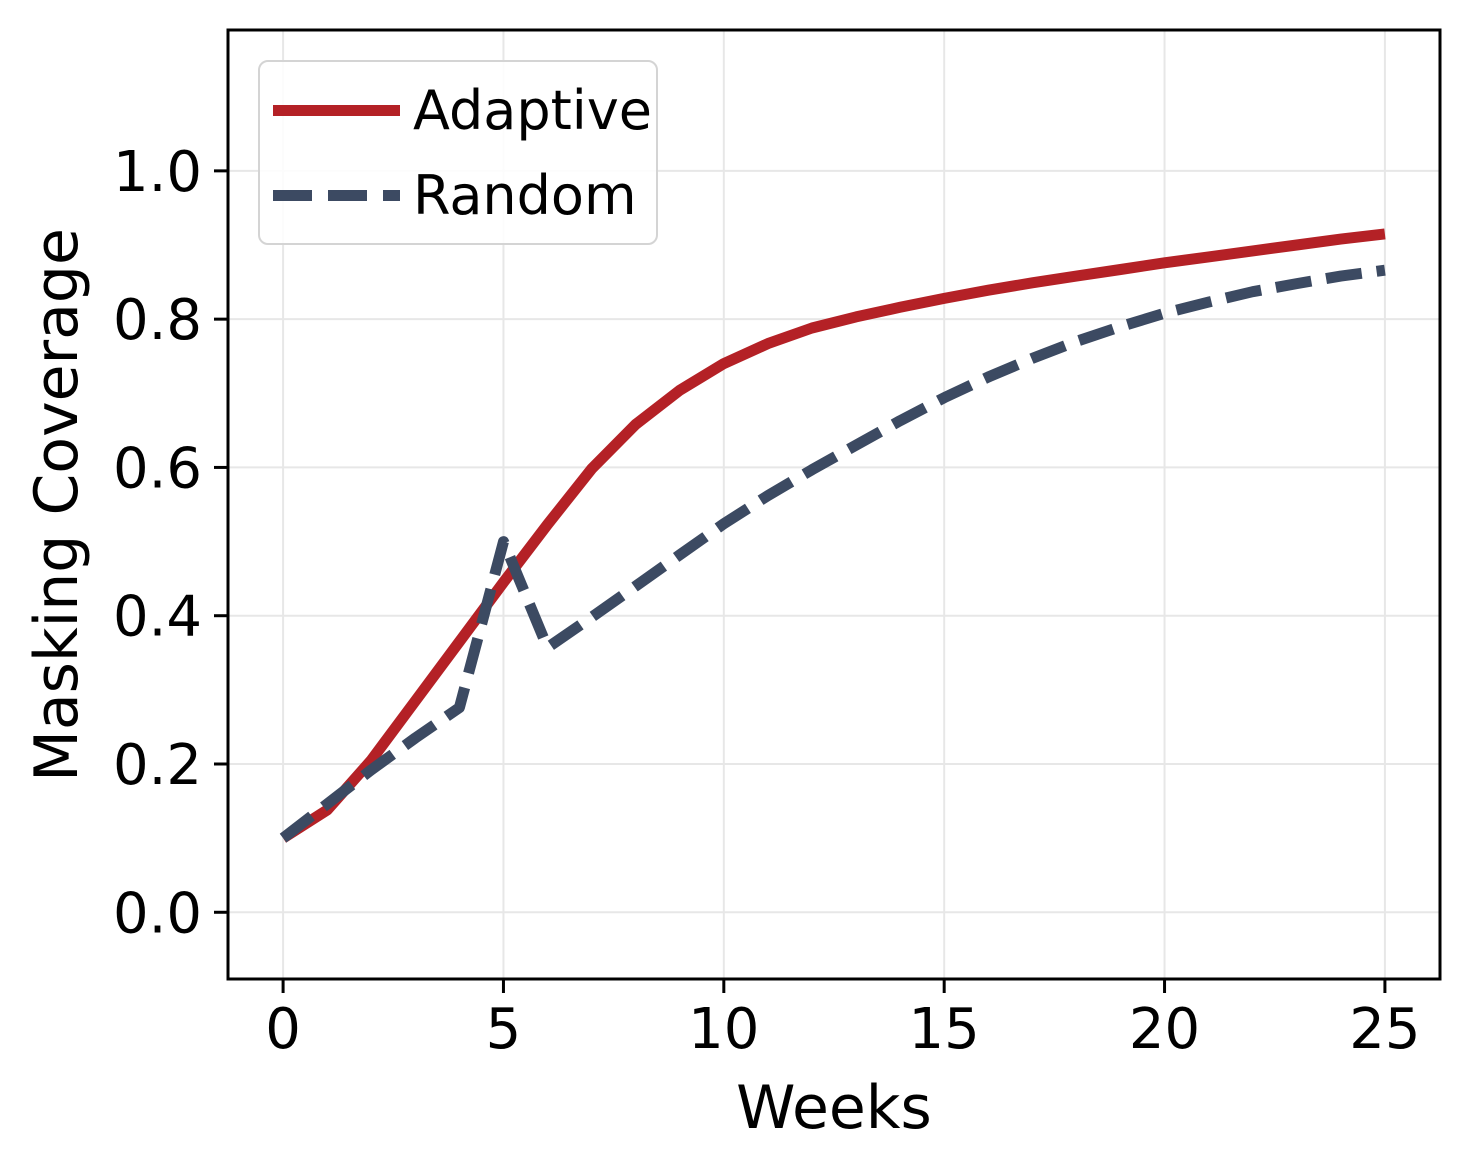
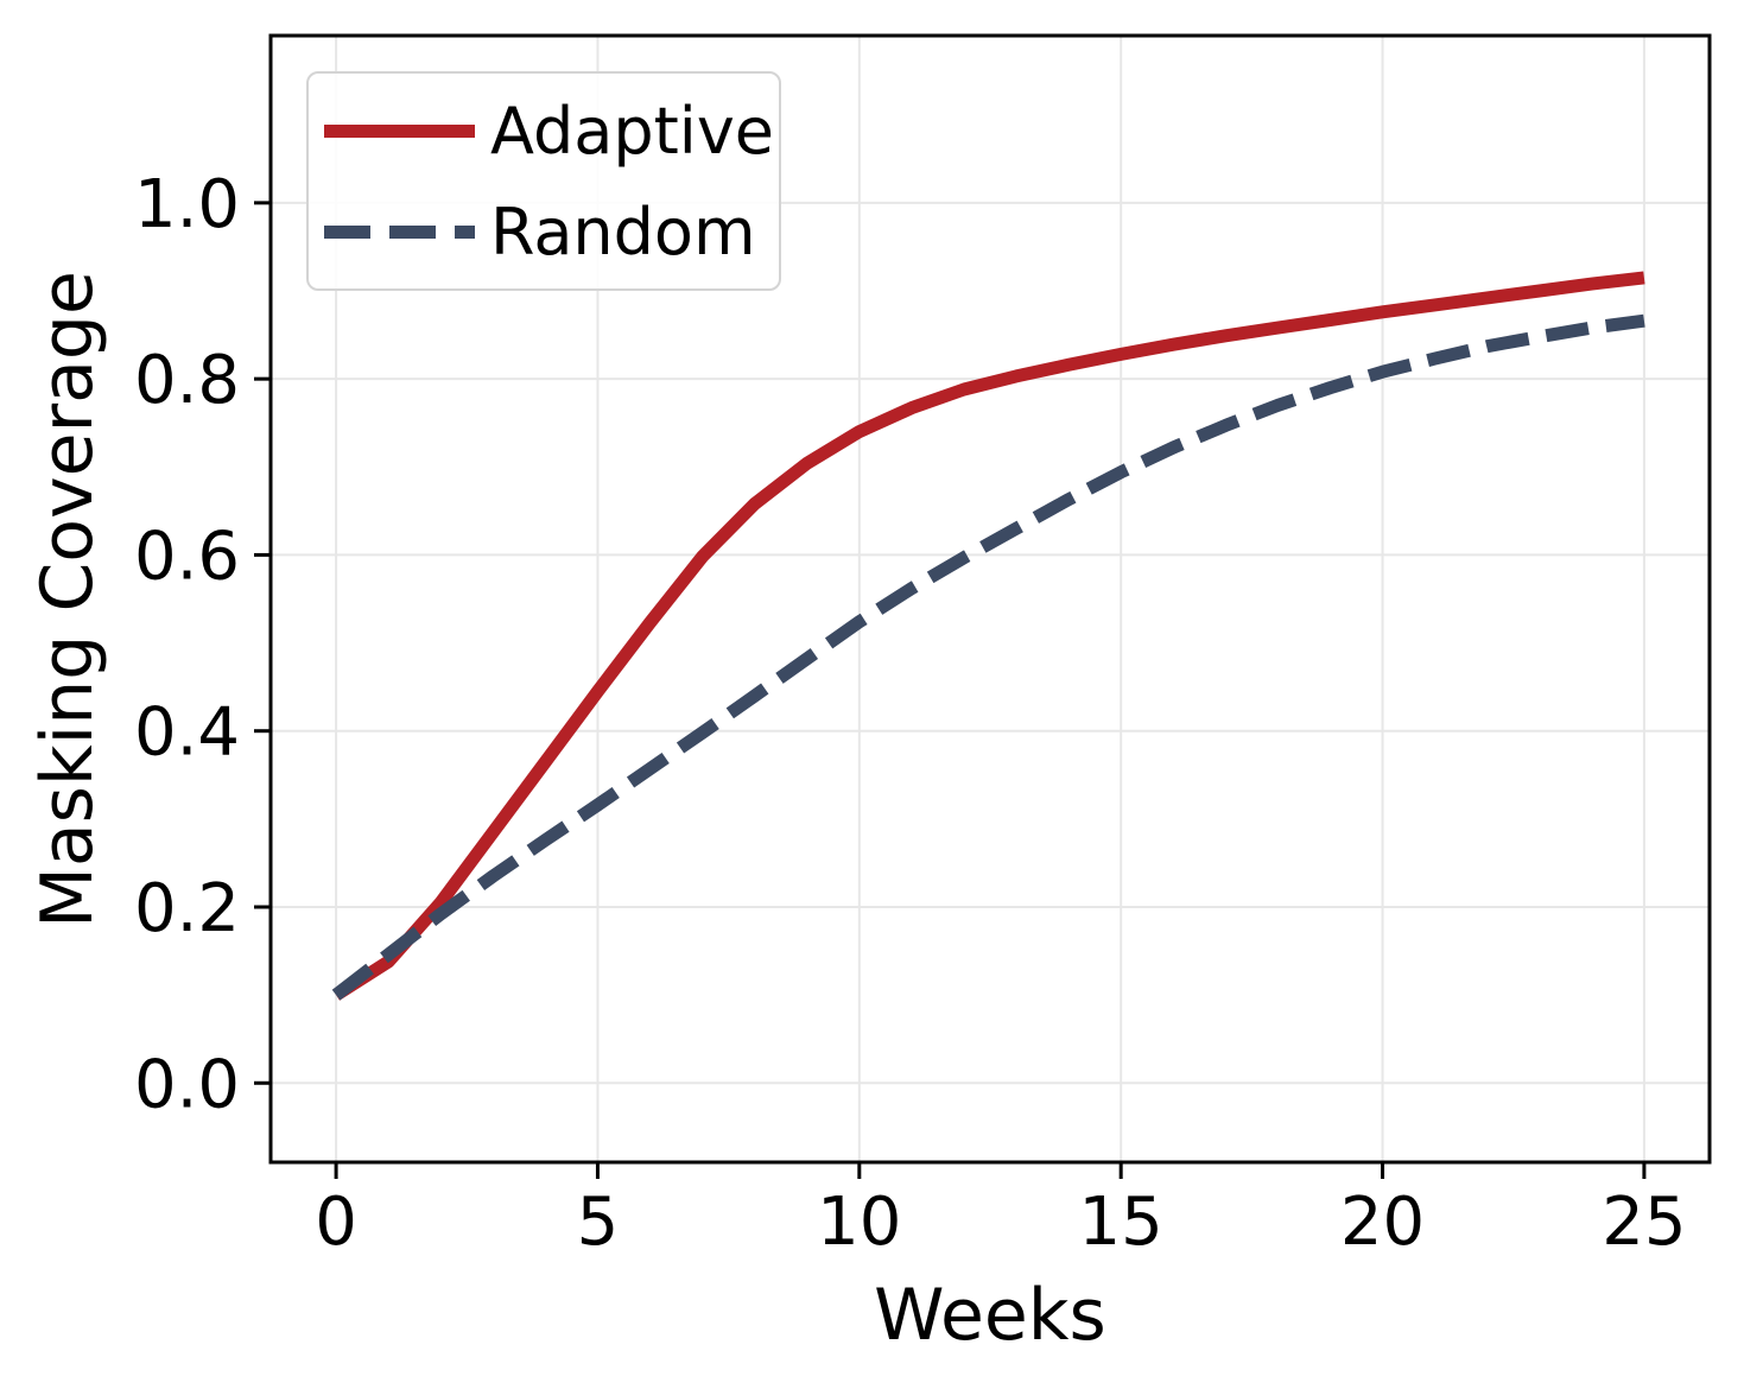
Random/5: 0.50 -> 0.32
